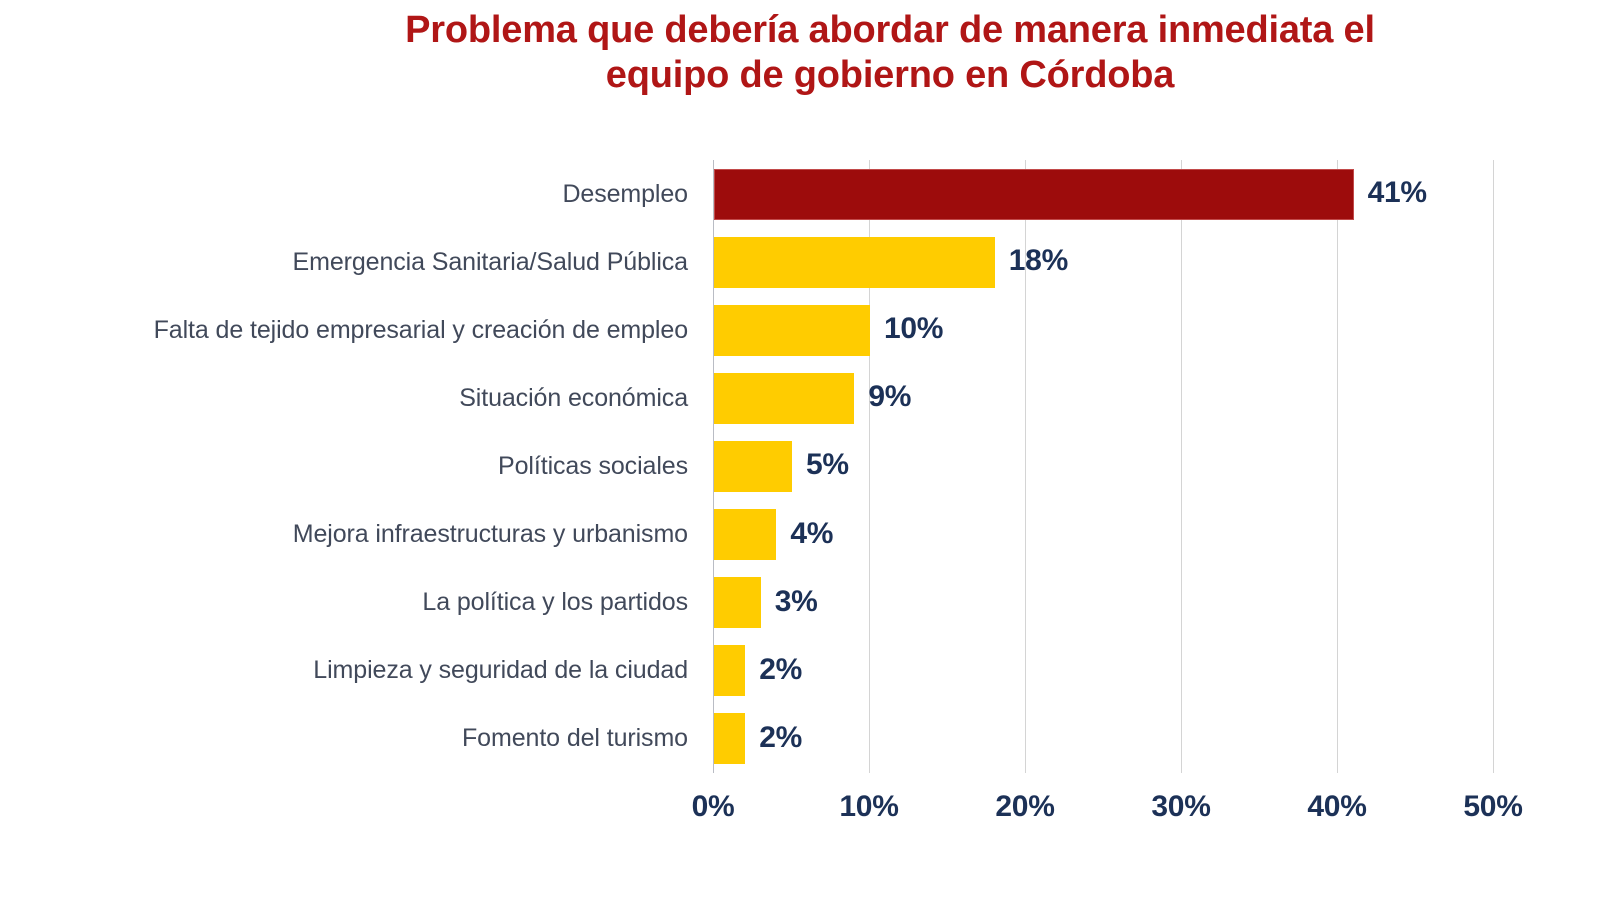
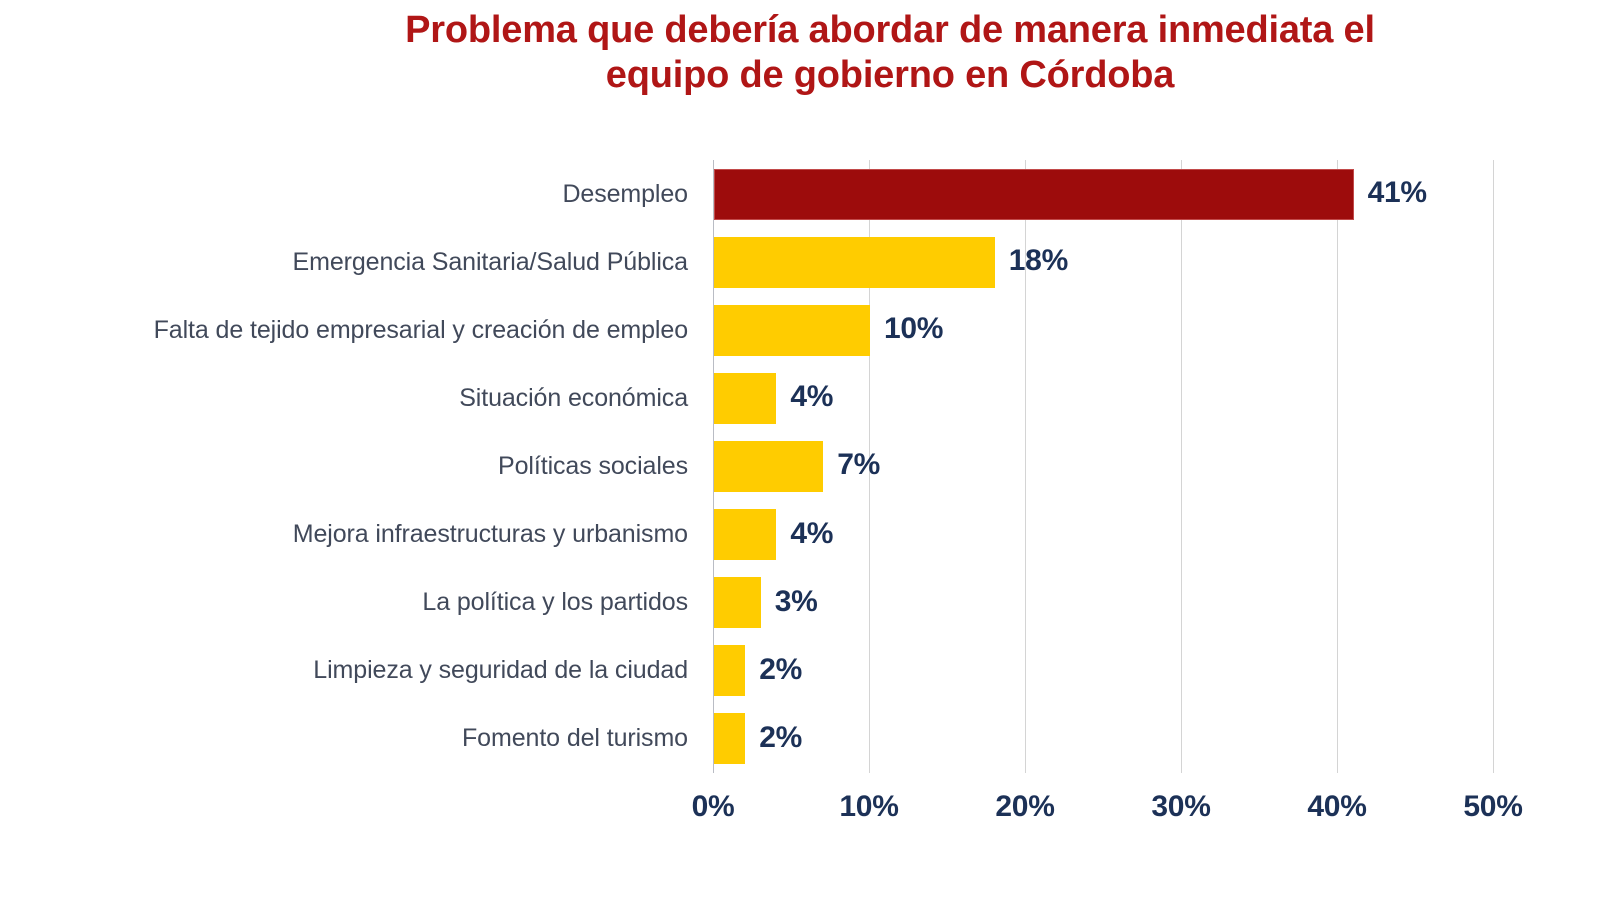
Situación económica: 9% -> 4%
Políticas sociales: 5% -> 7%
